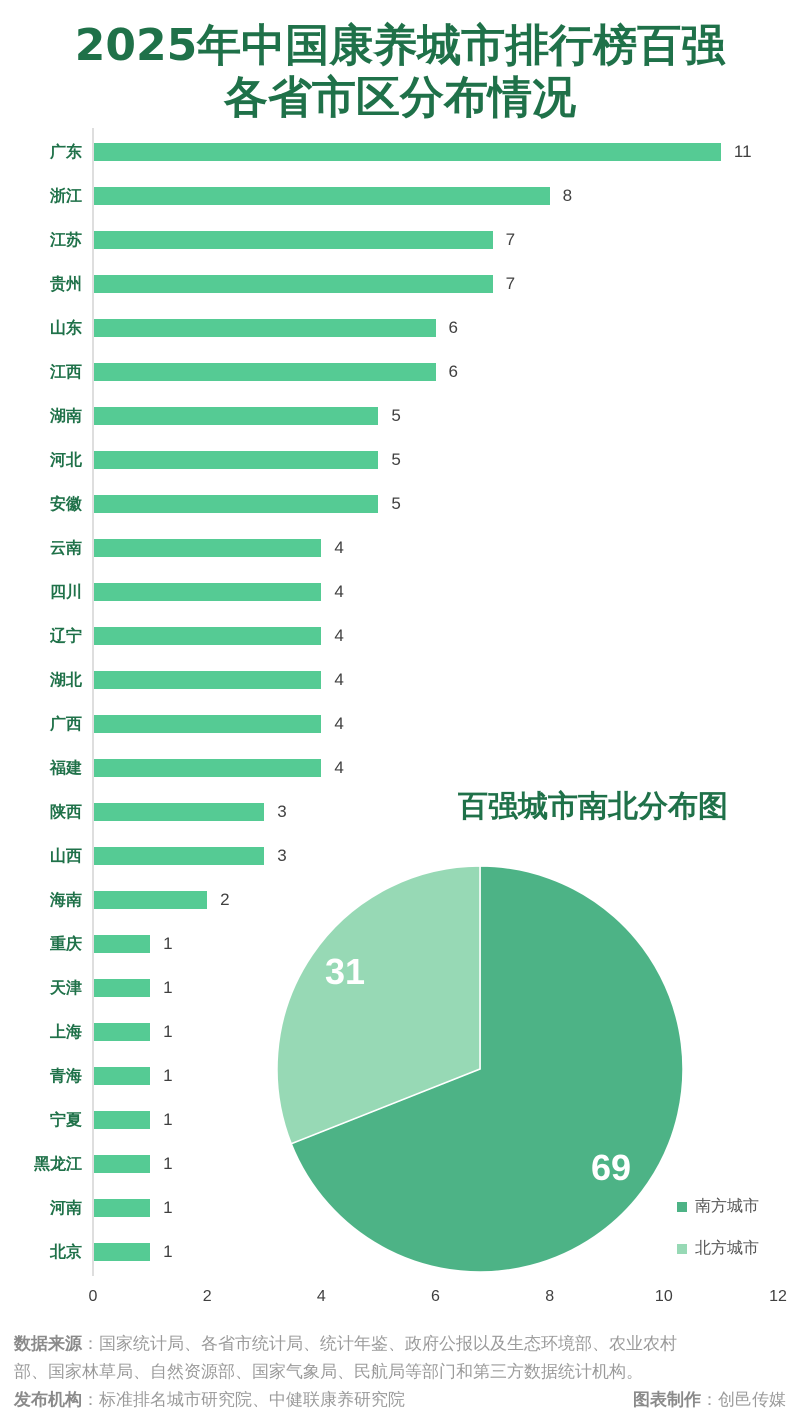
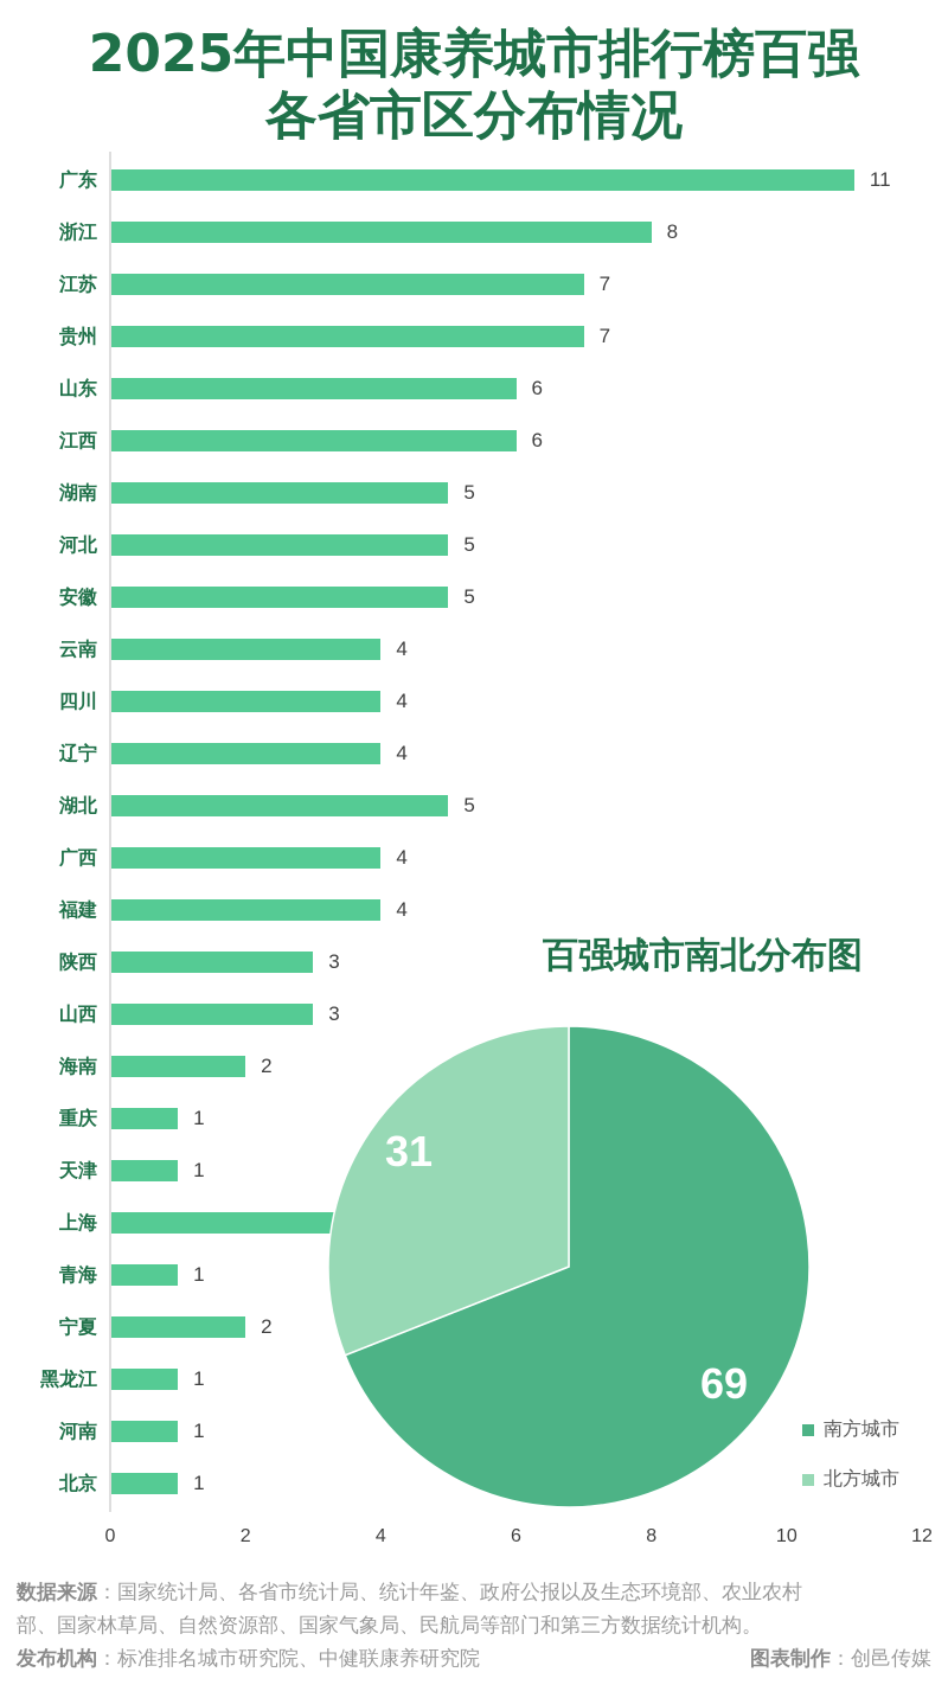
2025年中国康养城市排行榜百强各省市区分布情况/湖北: 4 -> 5
2025年中国康养城市排行榜百强各省市区分布情况/上海: 1 -> 4
2025年中国康养城市排行榜百强各省市区分布情况/宁夏: 1 -> 2
